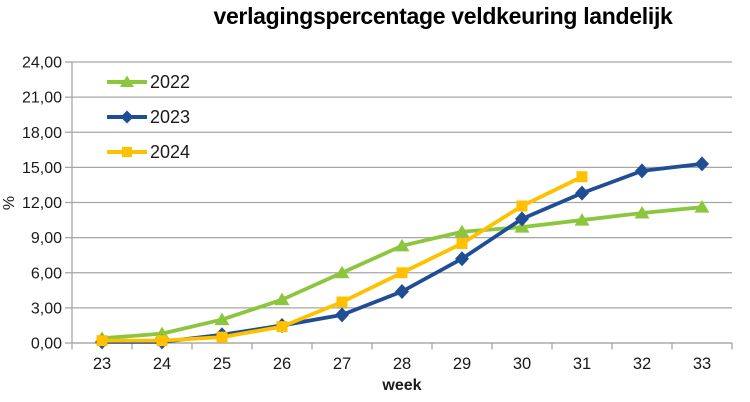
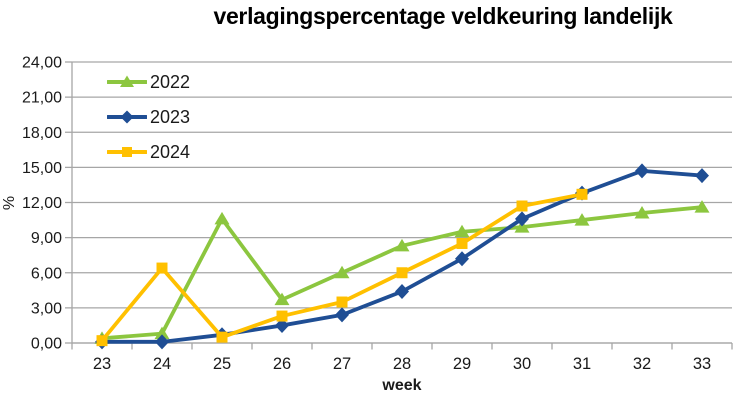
2024/24: 0,2 -> 6,4
2022/25: 2,0 -> 10,6
2024/26: 1,4 -> 2,3
2024/31: 14,2 -> 12,7
2023/33: 15,3 -> 14,3
